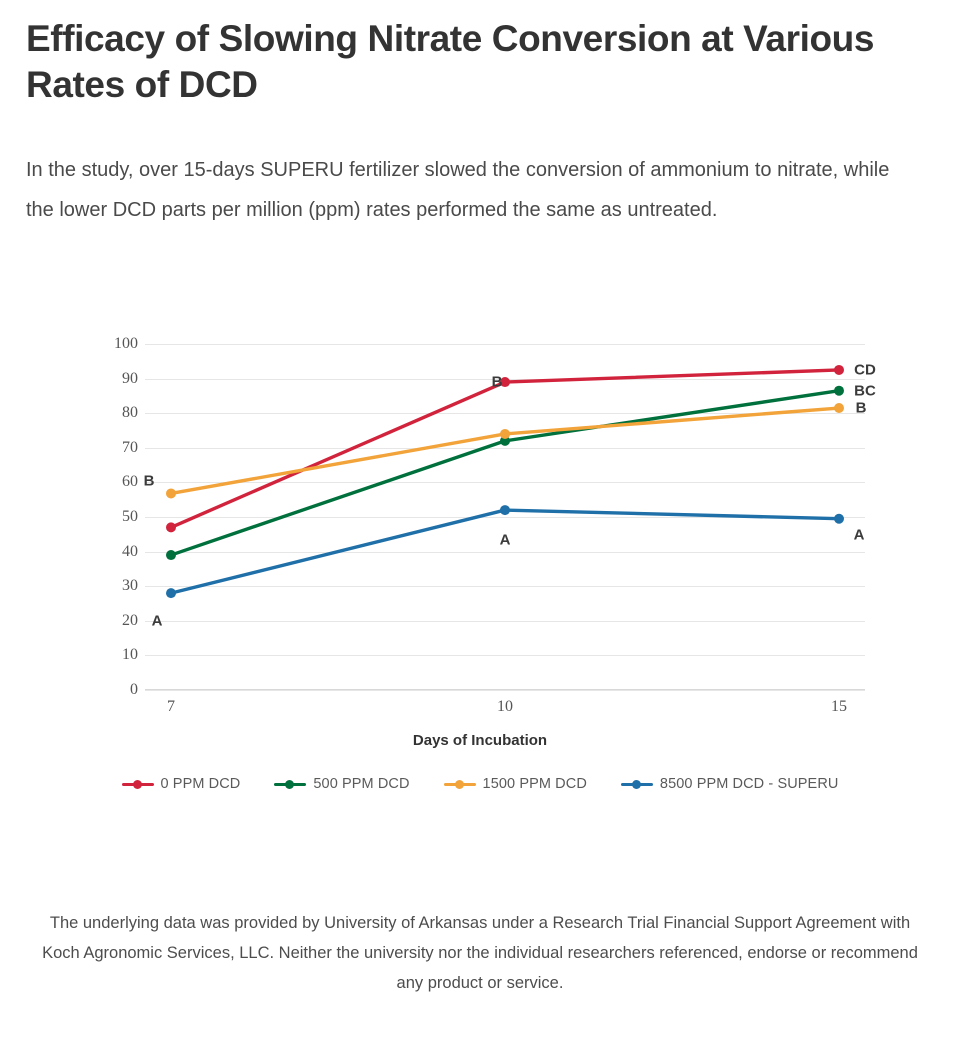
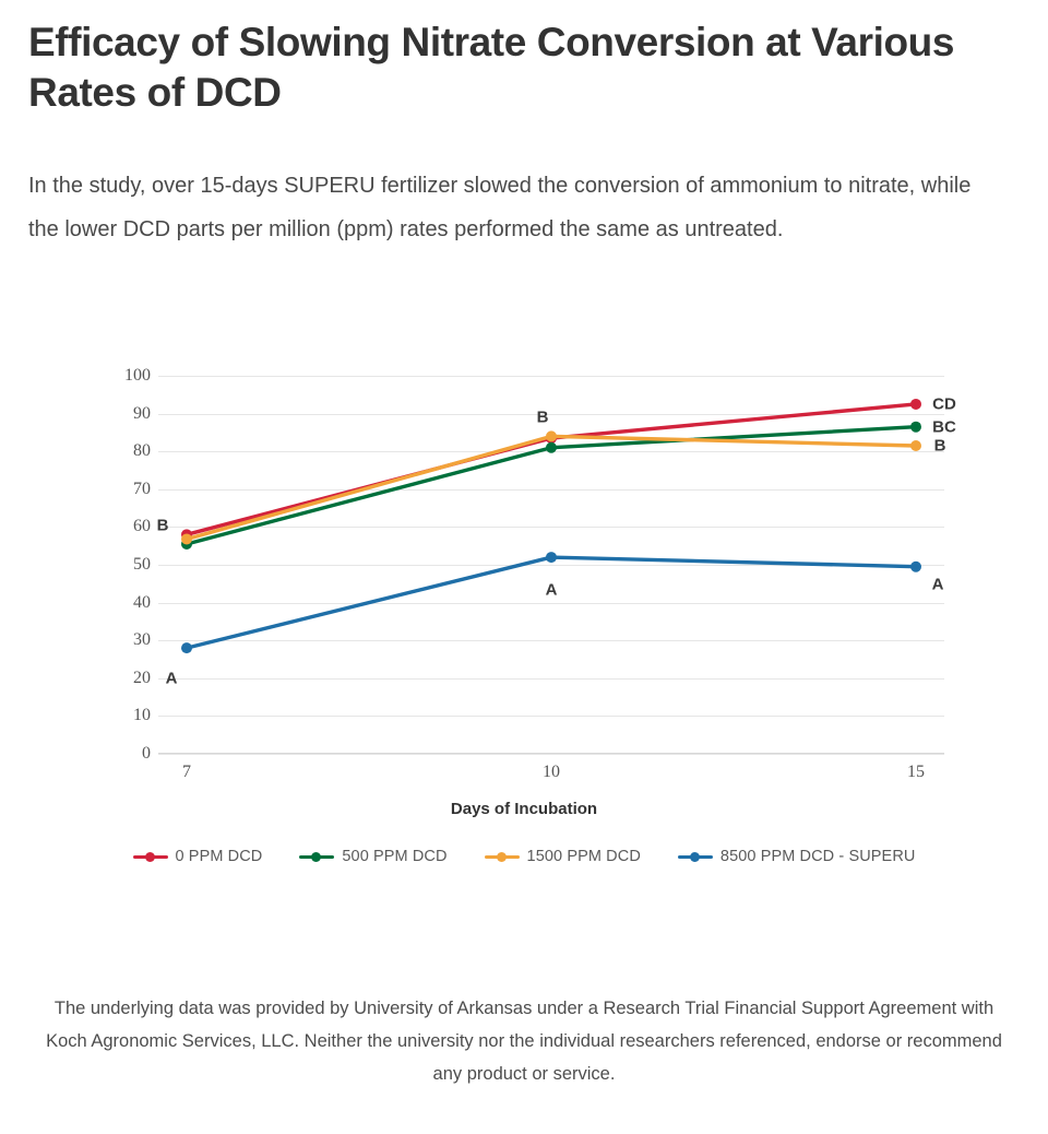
0 PPM DCD/7: 47 -> 58
500 PPM DCD/7: 39 -> 56
0 PPM DCD/10: 89 -> 84
500 PPM DCD/10: 72 -> 81
1500 PPM DCD/10: 74 -> 84
